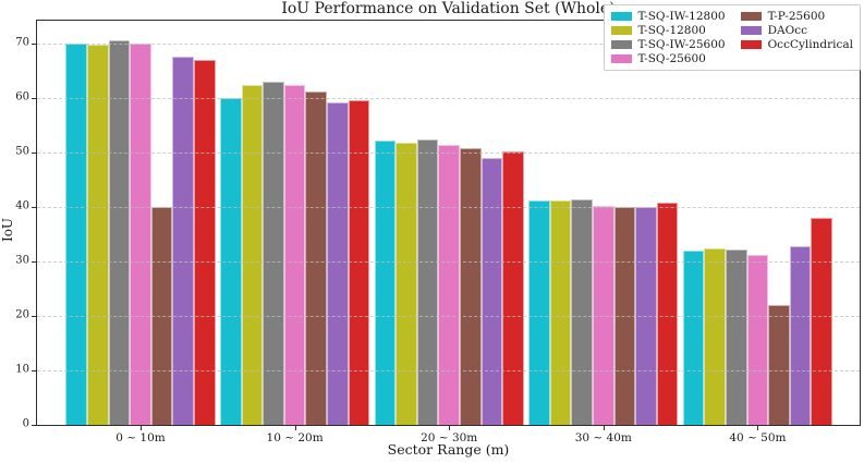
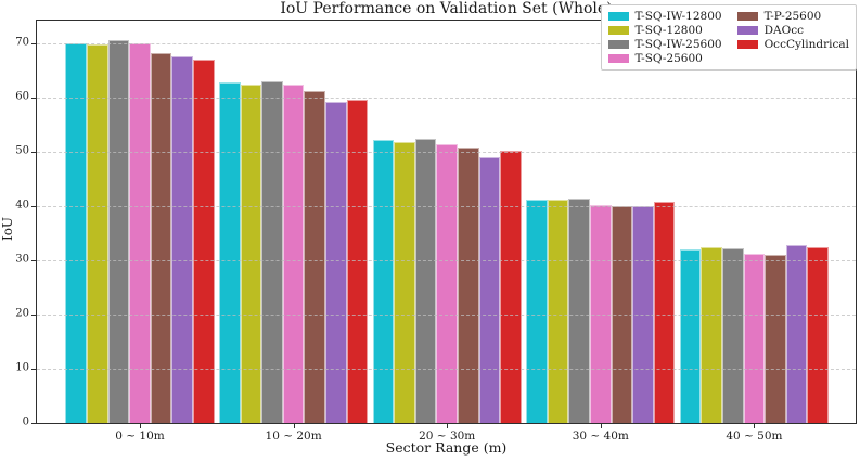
T-P-25600/0 ~ 10m: 40 -> 68
T-SQ-IW-12800/10 ~ 20m: 60 -> 63
T-P-25600/40 ~ 50m: 22 -> 31
OccCylindrical/40 ~ 50m: 38 -> 32
